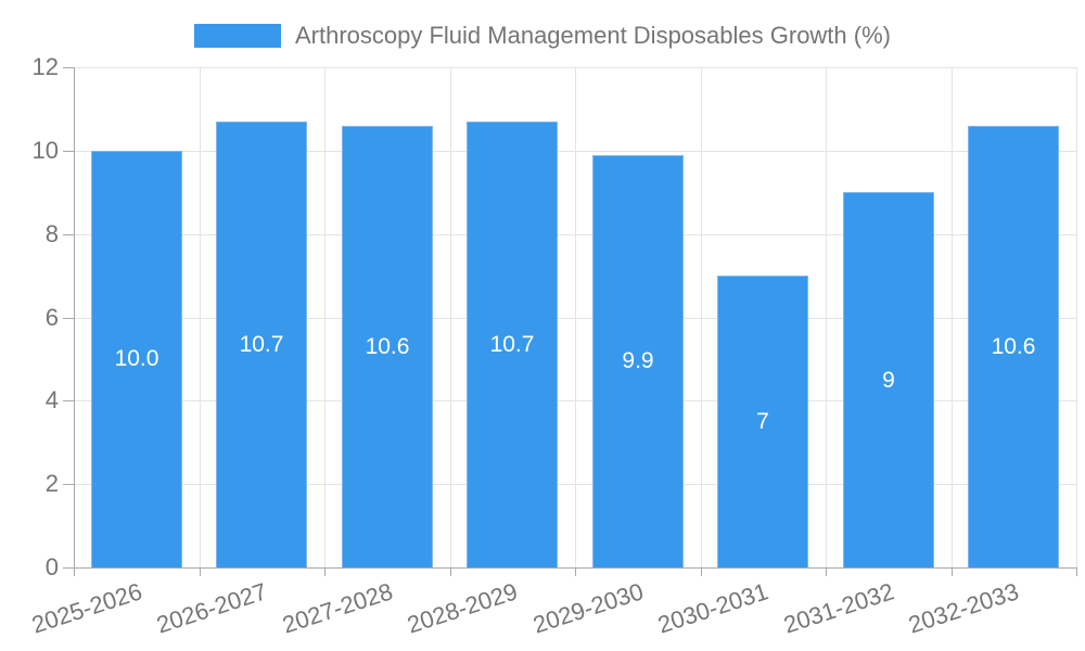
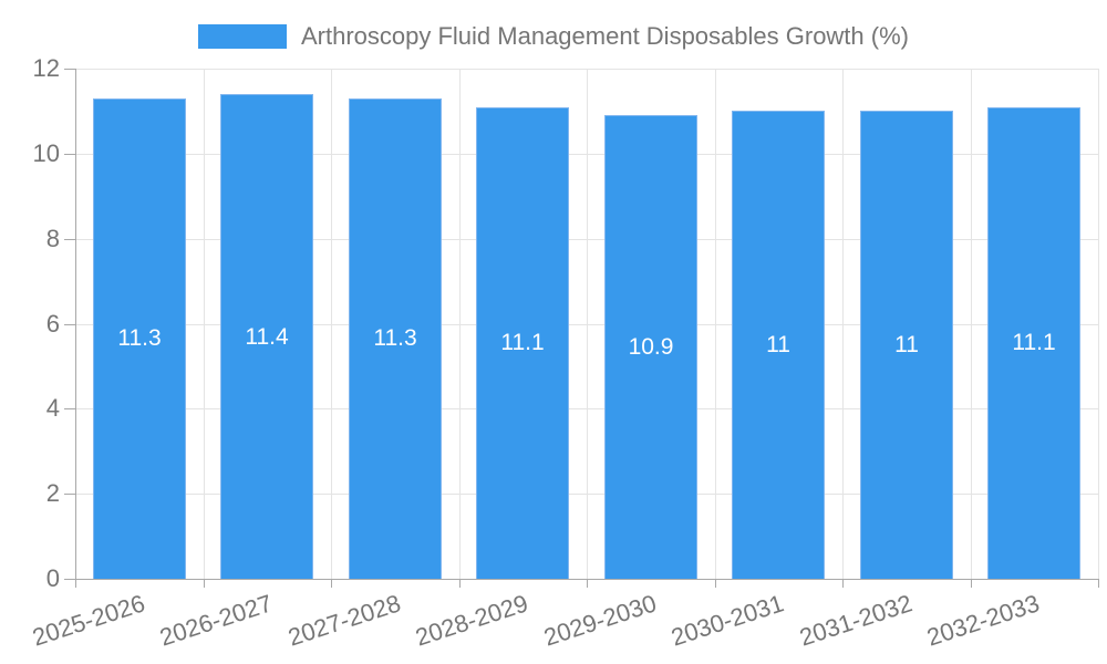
2025-2026: 10.0 -> 11.3
2026-2027: 10.7 -> 11.4
2027-2028: 10.6 -> 11.3
2028-2029: 10.7 -> 11.1
2029-2030: 9.9 -> 10.9
2030-2031: 7 -> 11
2031-2032: 9 -> 11
2032-2033: 10.6 -> 11.1
